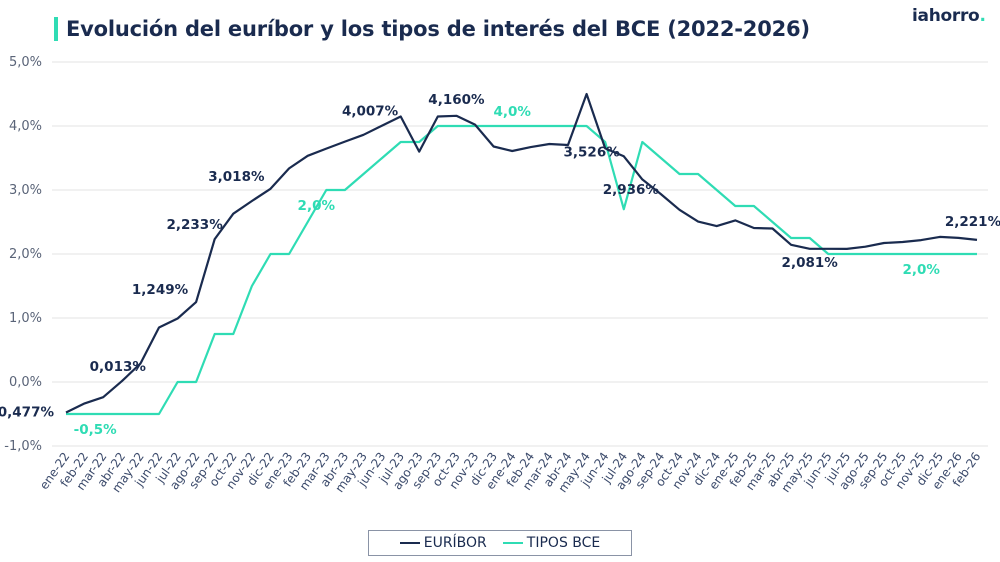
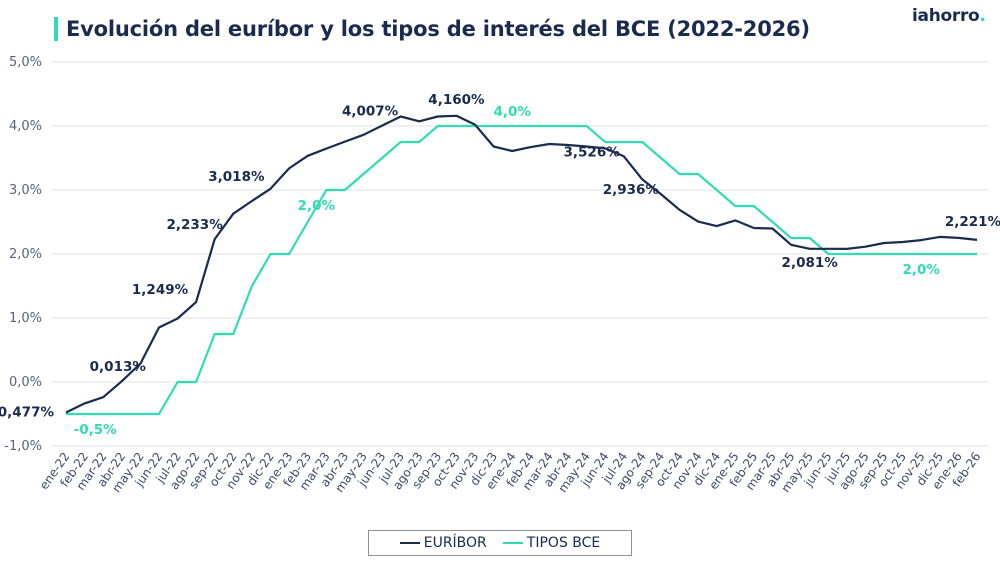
EURÍBOR/ago-23: 3,6% -> 4,1%
EURÍBOR/may-24: 4,5% -> 3,7%
TIPOS BCE/jul-24: 2,7% -> 3,8%
